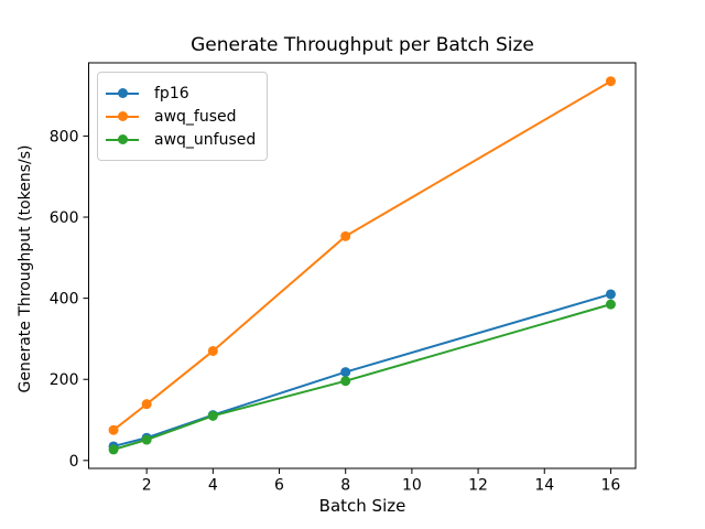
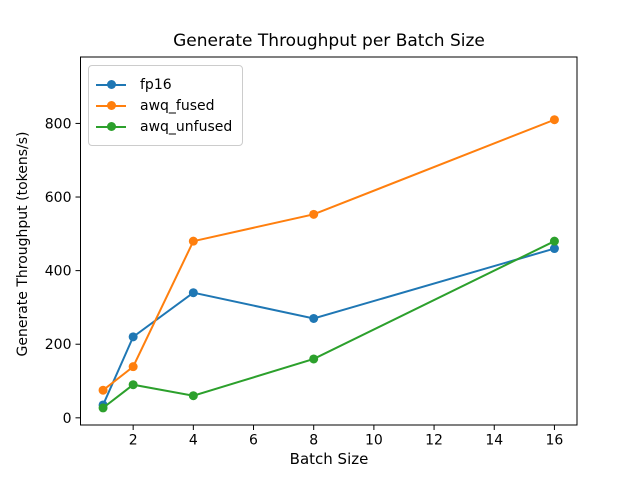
fp16/2: 60 -> 220
awq_unfused/2: 50 -> 90
fp16/4: 110 -> 340
awq_fused/4: 270 -> 480
awq_unfused/4: 110 -> 60
fp16/8: 220 -> 270
awq_unfused/8: 200 -> 160
fp16/16: 410 -> 460
awq_fused/16: 940 -> 810
awq_unfused/16: 380 -> 480
